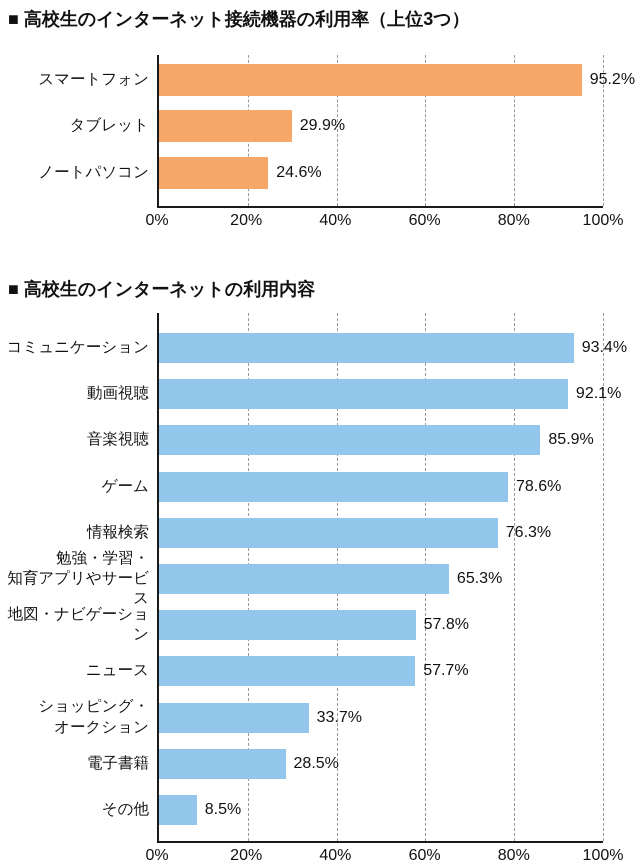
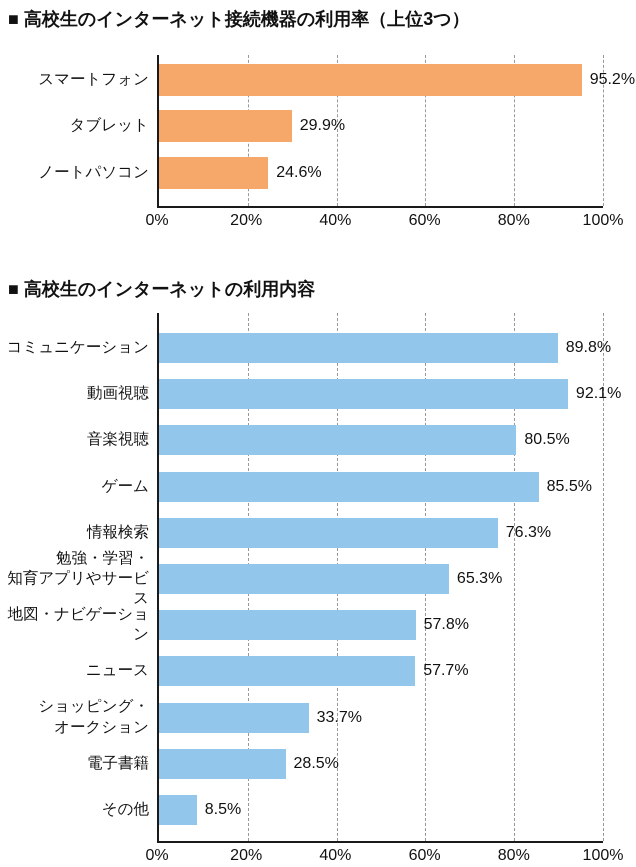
■ 高校生のインターネットの利用内容/コミュニケーション: 93.4% -> 89.8%
■ 高校生のインターネットの利用内容/音楽視聴: 85.9% -> 80.5%
■ 高校生のインターネットの利用内容/ゲーム: 78.6% -> 85.5%
